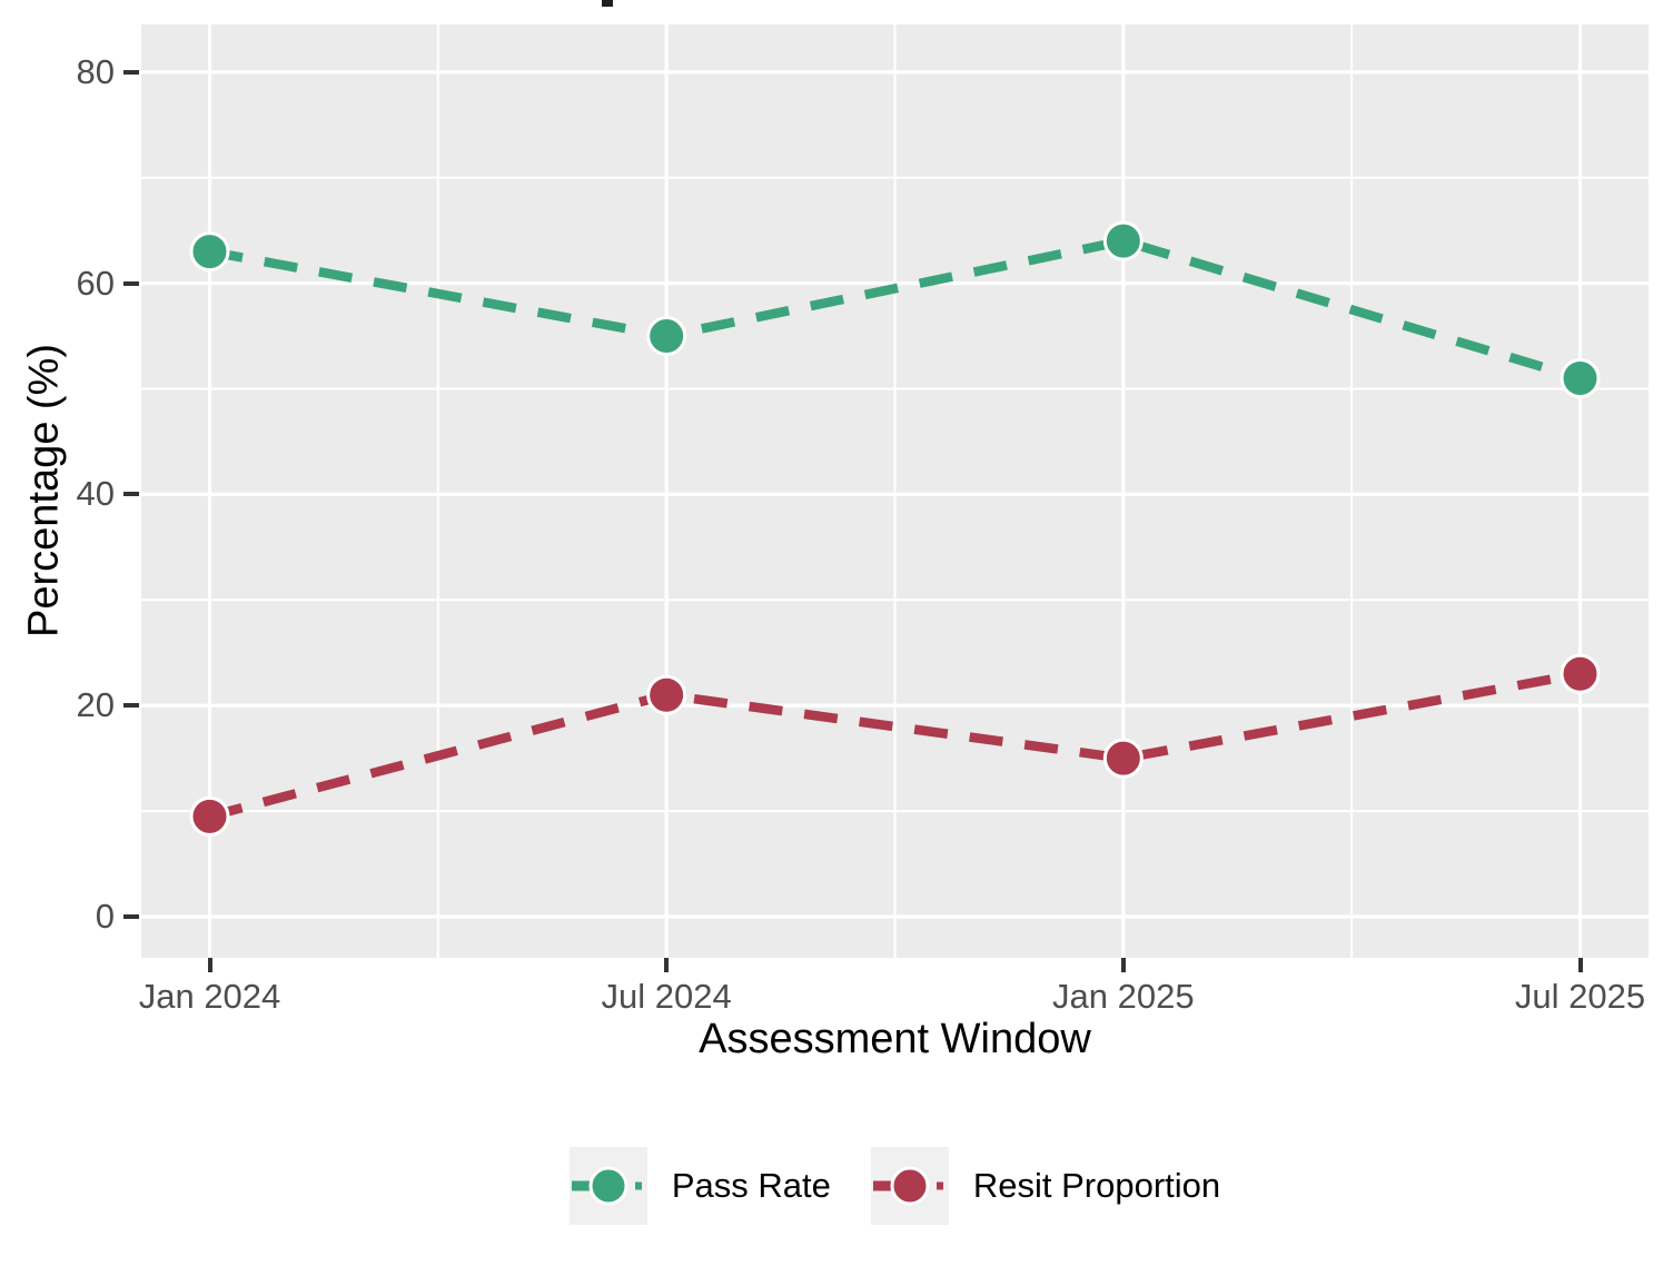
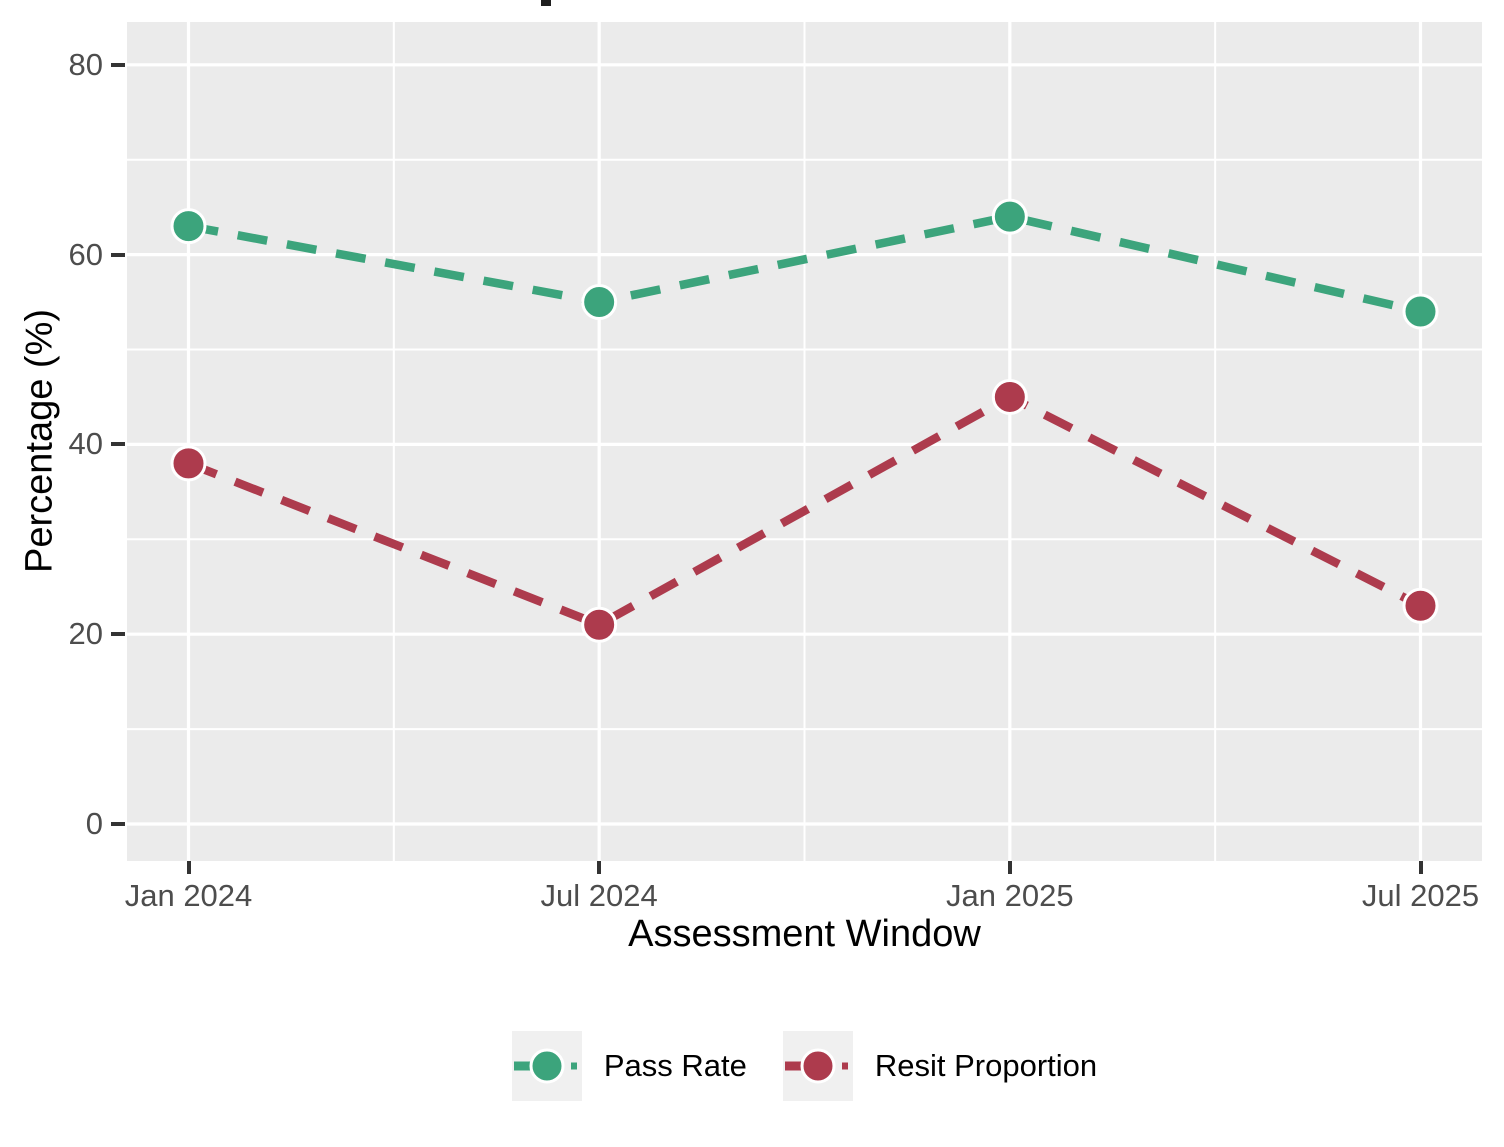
Resit Proportion/Jan 2024: 10 -> 38
Resit Proportion/Jan 2025: 15 -> 45
Pass Rate/Jul 2025: 51 -> 54
